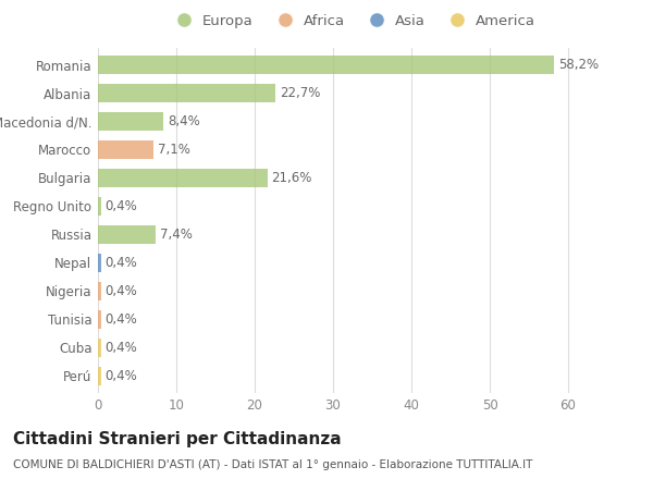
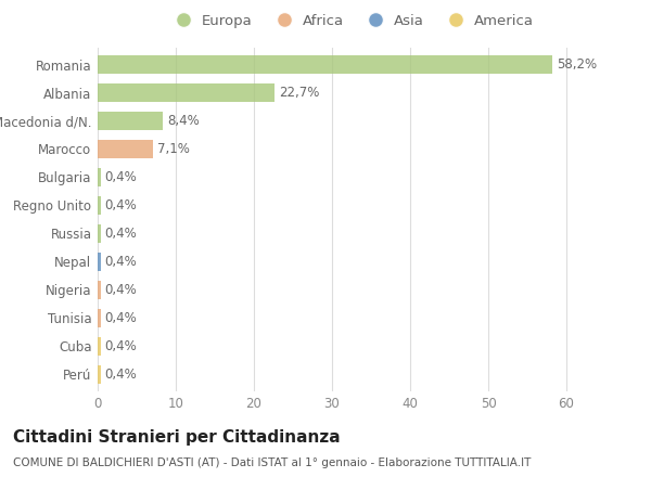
Bulgaria: 21,6% -> 0,4%
Russia: 7,4% -> 0,4%
